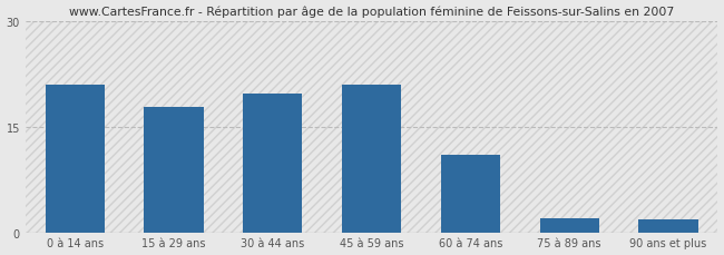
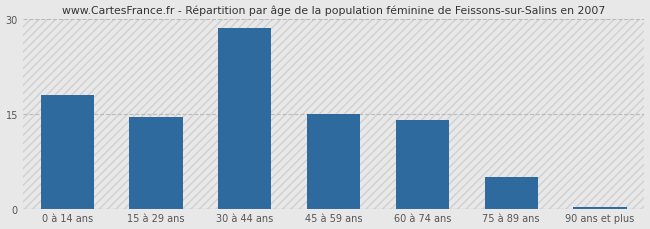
0 à 14 ans: 21.0 -> 18.0
15 à 29 ans: 17.8 -> 14.5
30 à 44 ans: 19.6 -> 28.5
45 à 59 ans: 21.0 -> 15.0
60 à 74 ans: 11.0 -> 14.0
75 à 89 ans: 2.0 -> 5.0
90 ans et plus: 1.8 -> 0.3
